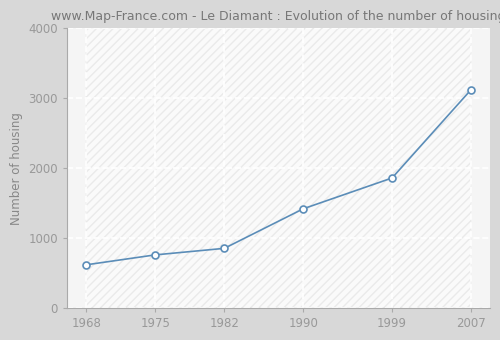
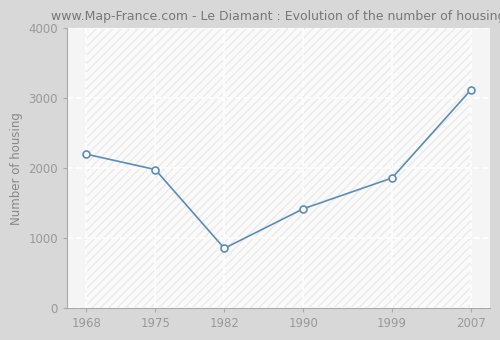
1968: 620 -> 2200
1975: 760 -> 1980
